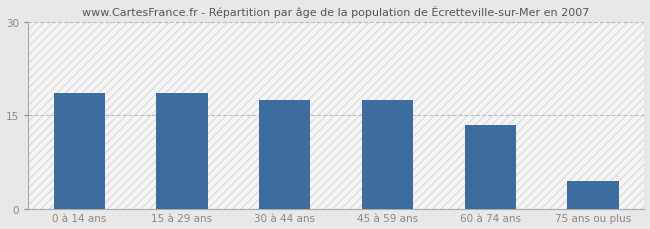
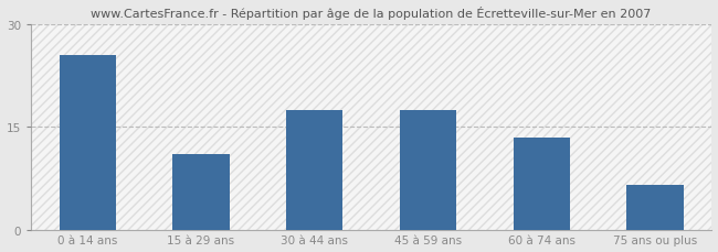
0 à 14 ans: 18.5 -> 25.4
15 à 29 ans: 18.5 -> 11.0
75 ans ou plus: 4.5 -> 6.6
